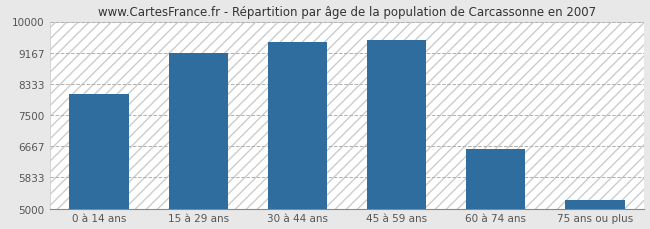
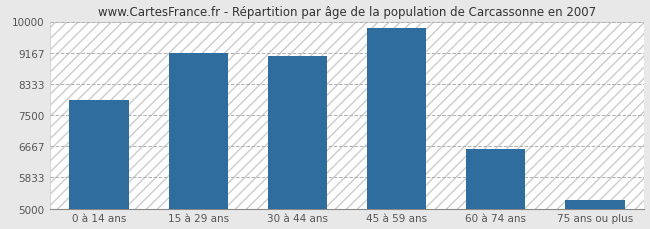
0 à 14 ans: 8050 -> 7900
30 à 44 ans: 9450 -> 9080
45 à 59 ans: 9500 -> 9830
